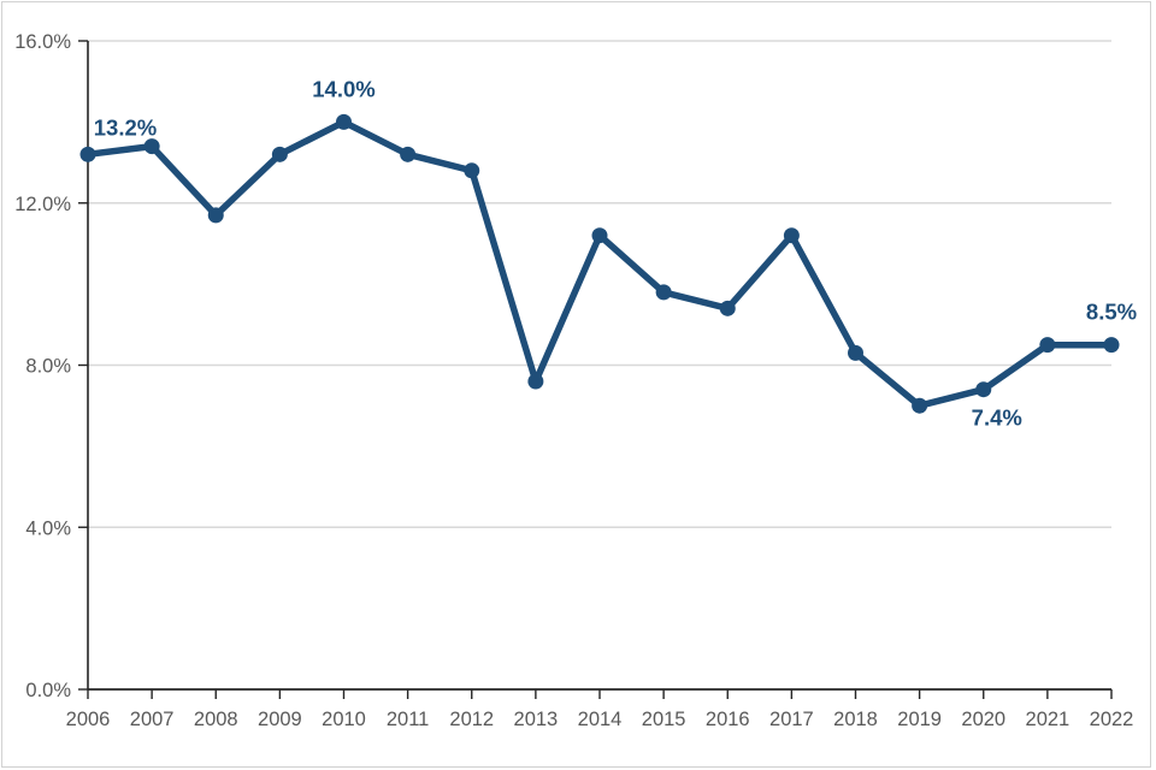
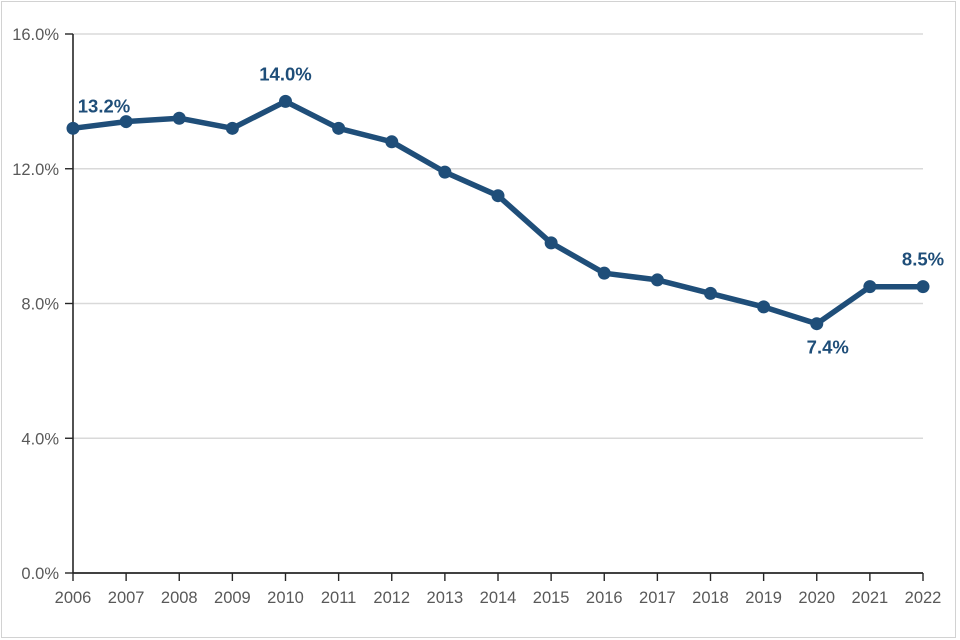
2008: 11.7% -> 13.5%
2013: 7.6% -> 11.9%
2016: 9.4% -> 8.9%
2017: 11.2% -> 8.7%
2019: 7.0% -> 7.9%
